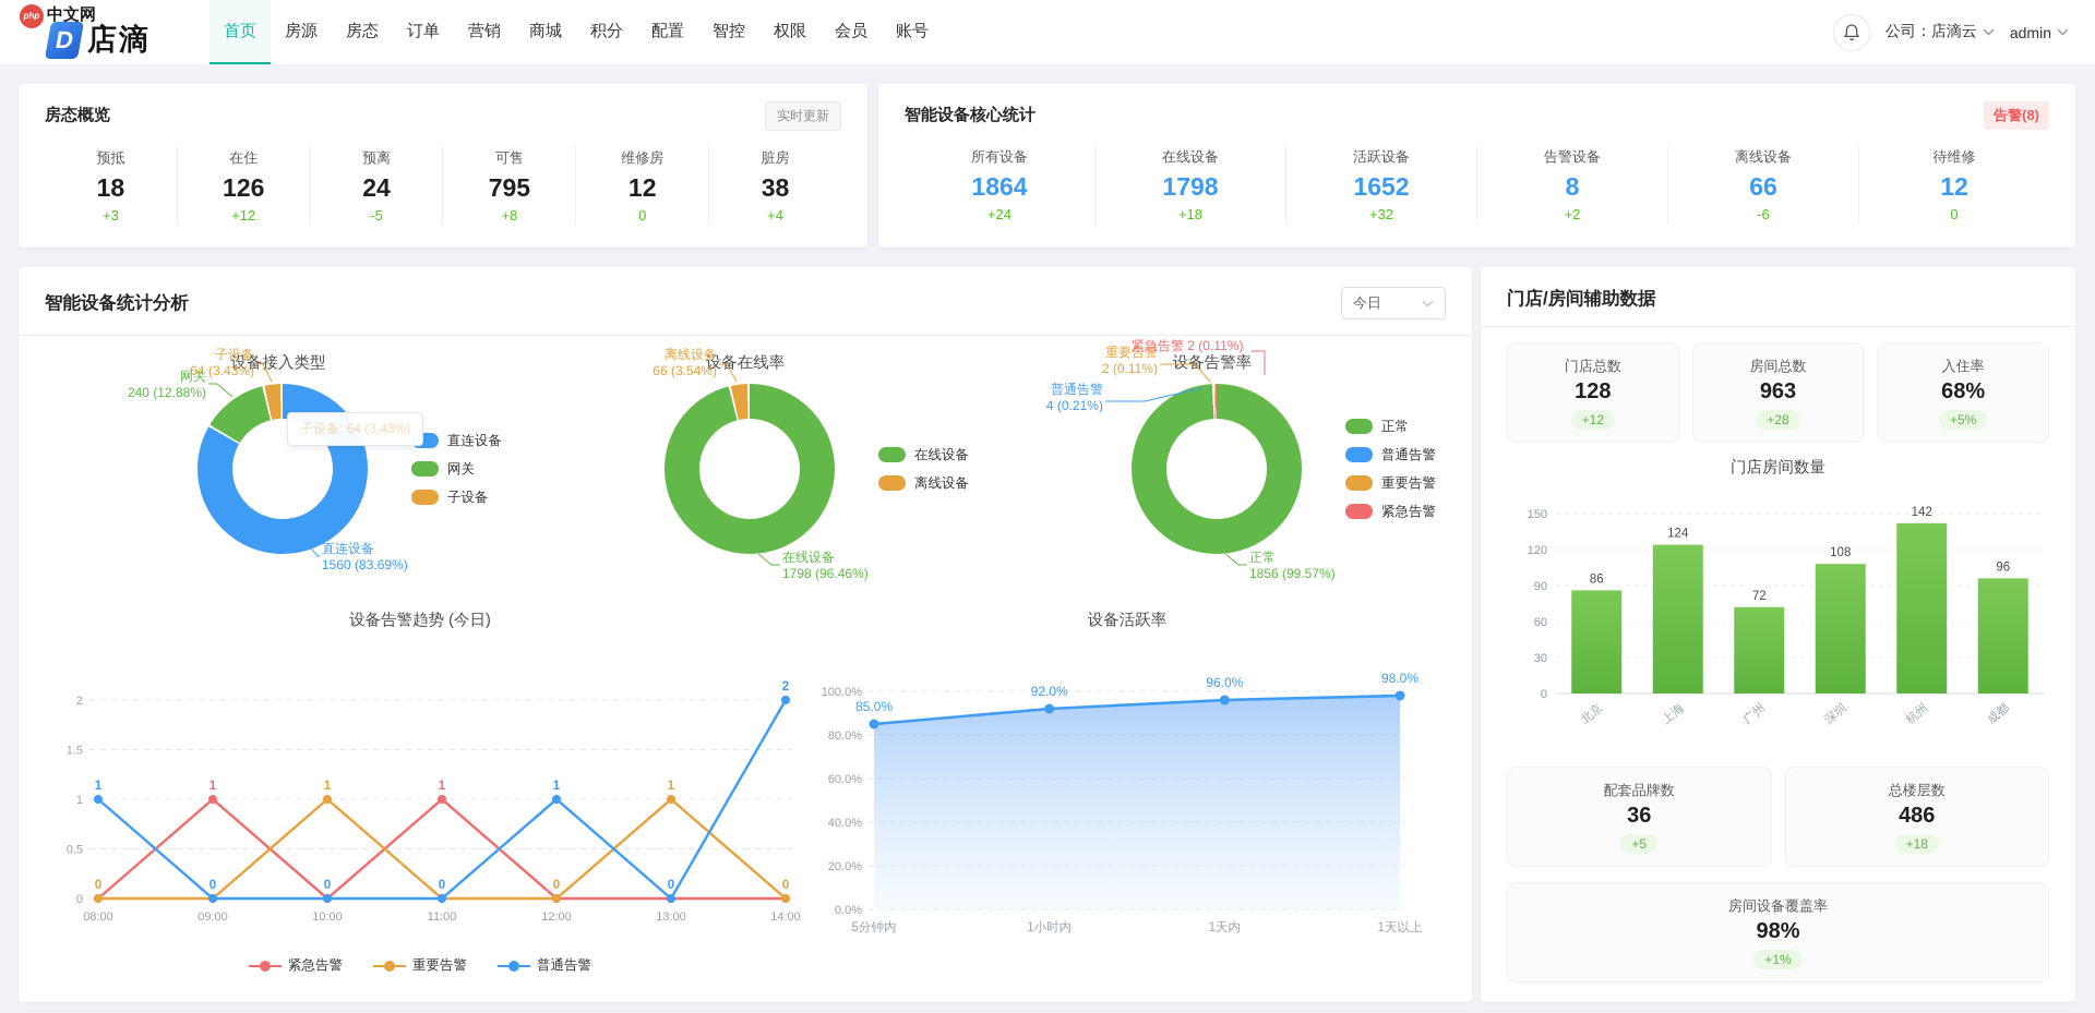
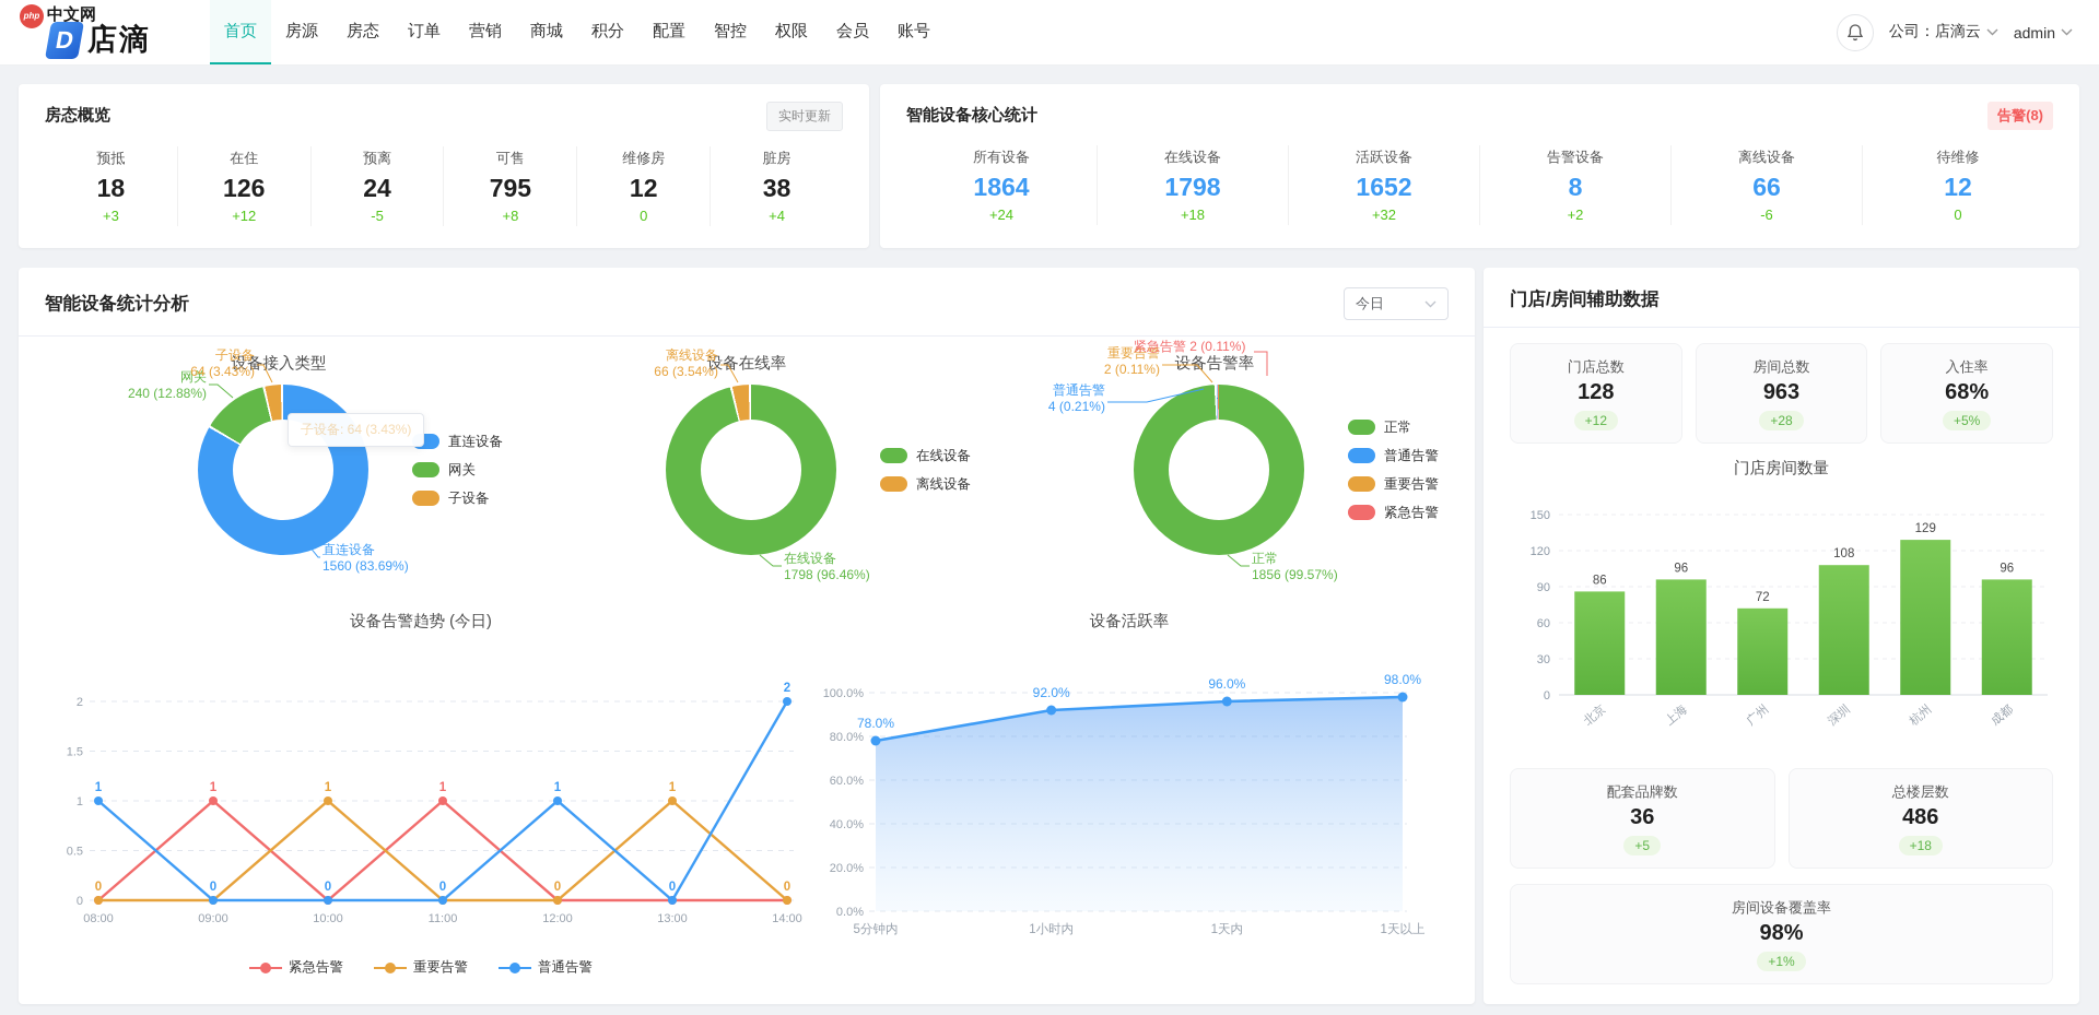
设备活跃率/5分钟内: 85.0% -> 78.0%
门店房间数量/上海: 124 -> 96
门店房间数量/杭州: 142 -> 129
